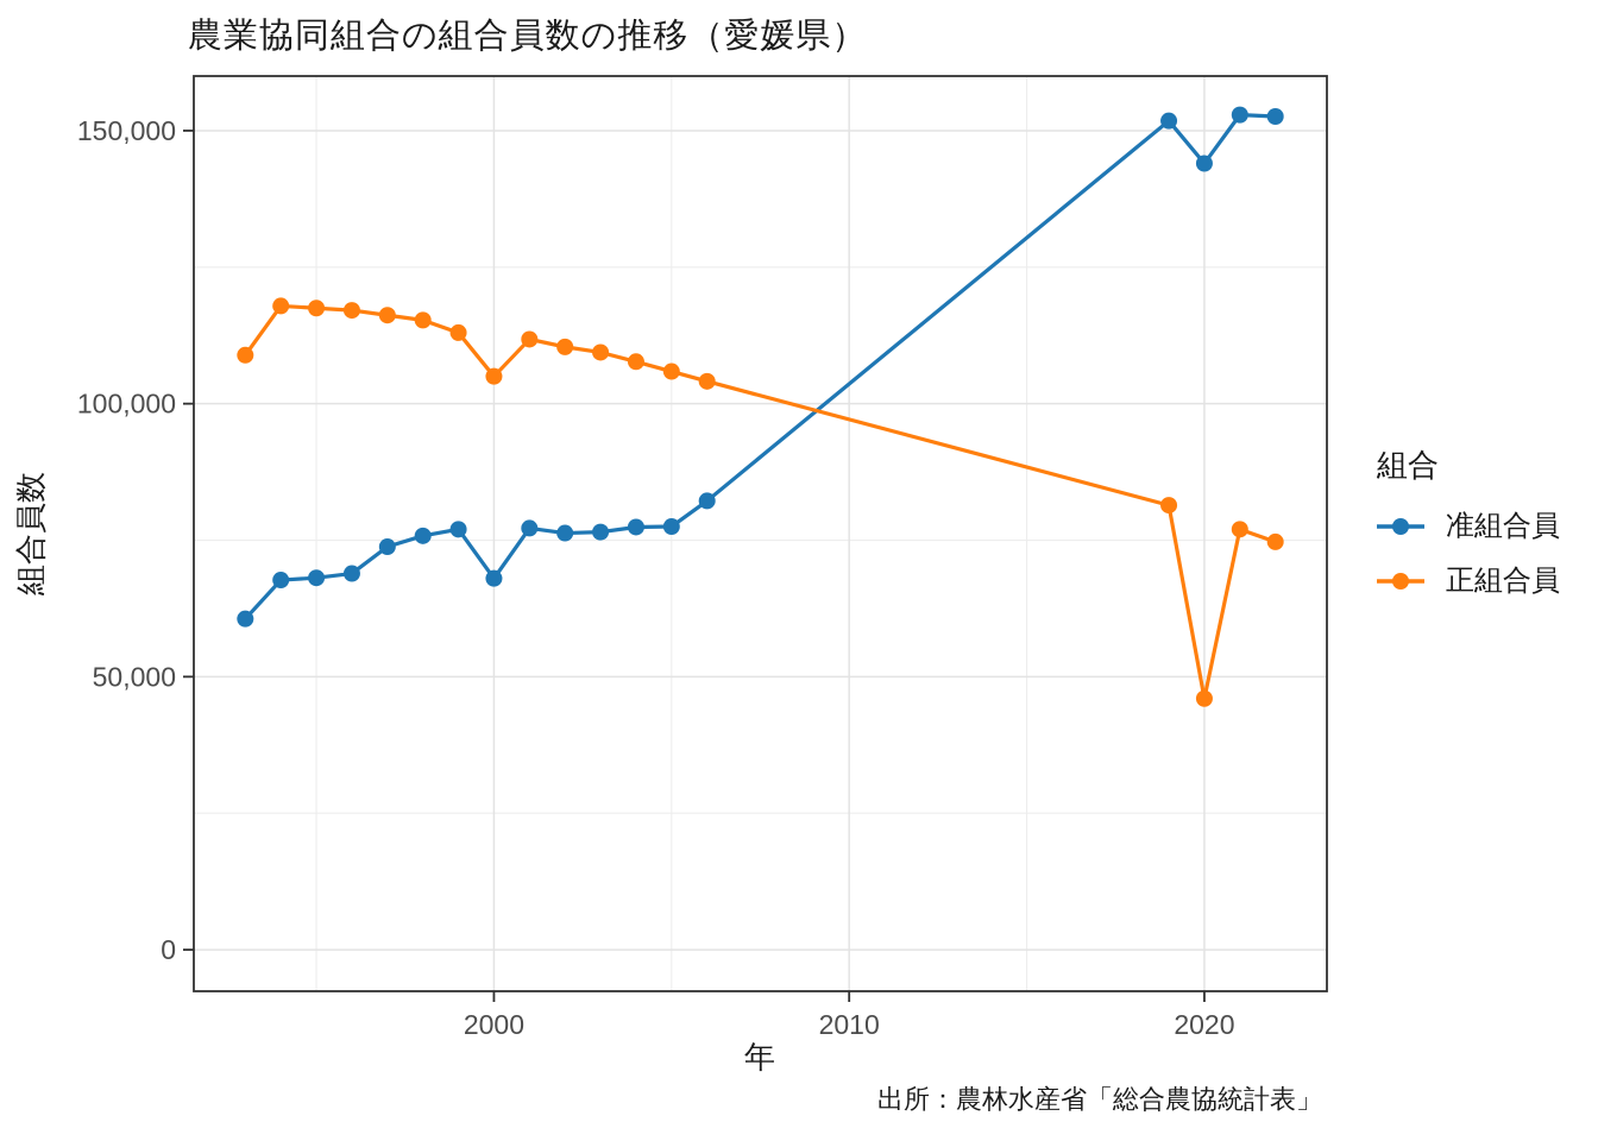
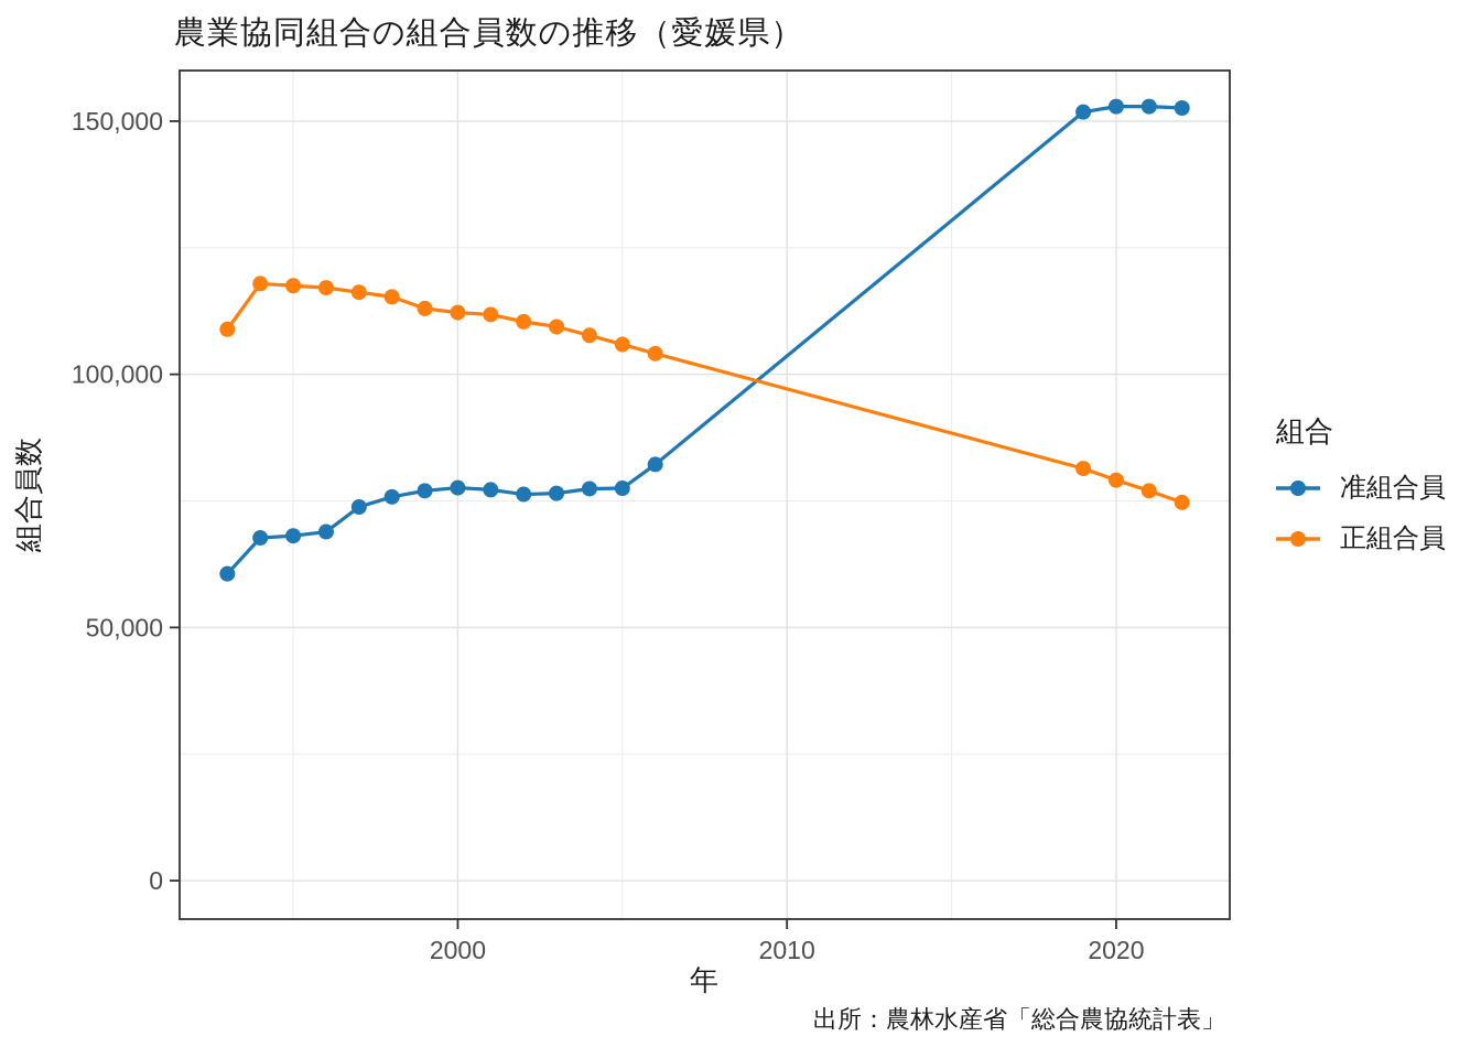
准組合員/2000: 68000 -> 78000
正組合員/2000: 105000 -> 112000
准組合員/2020: 144000 -> 153000
正組合員/2020: 46000 -> 79000
